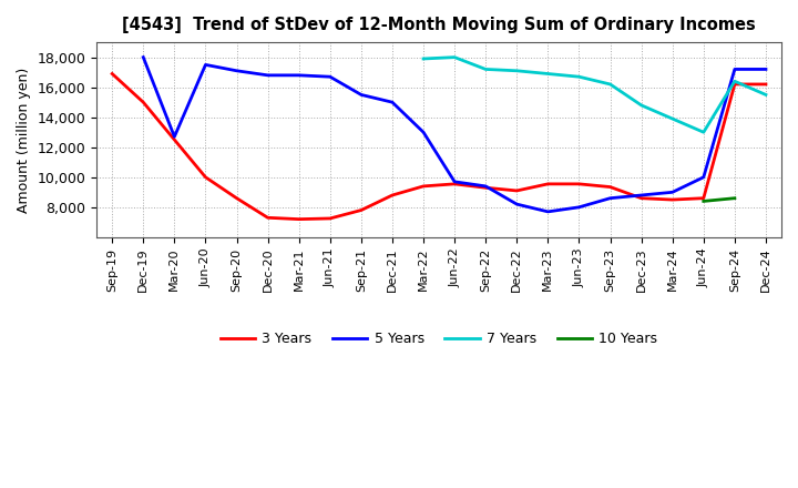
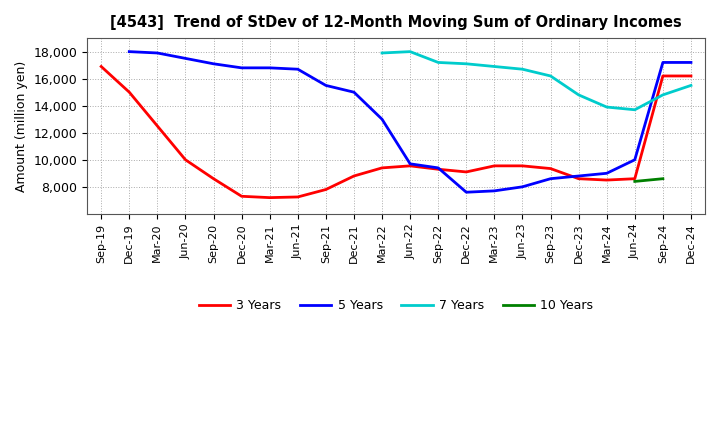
5 Years/Mar-20: 12,700 -> 17,900
5 Years/Dec-22: 8,200 -> 7,600
7 Years/Jun-24: 13,000 -> 13,700
7 Years/Sep-24: 16,400 -> 14,800
